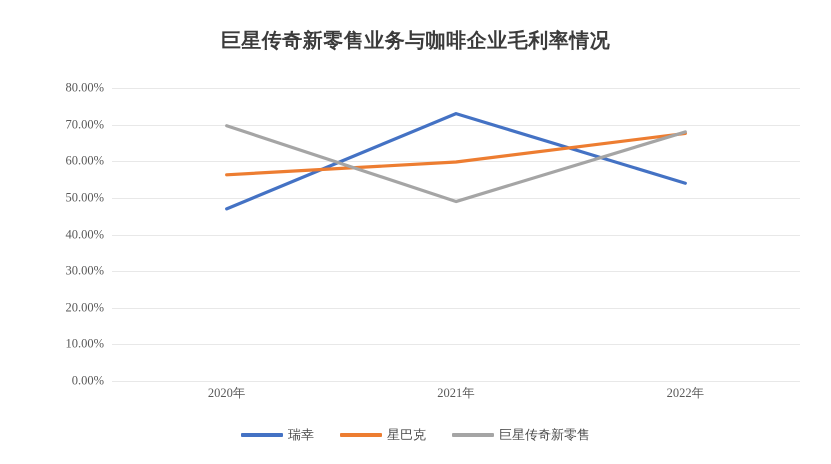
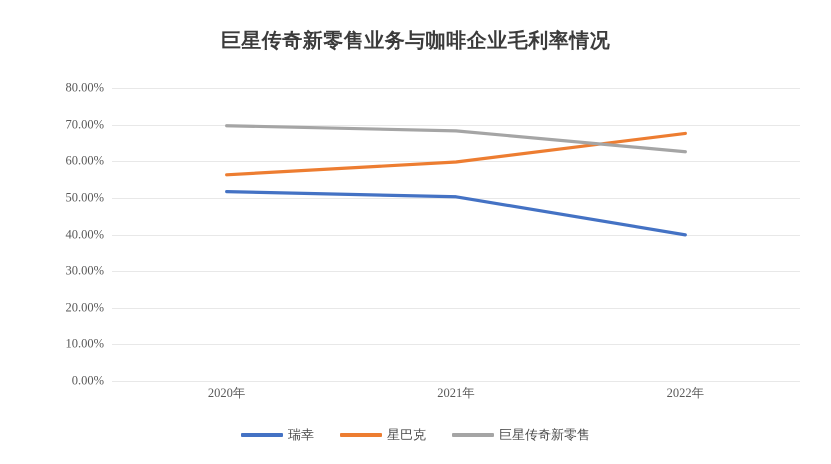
瑞幸/2020年: 47% -> 52%
瑞幸/2021年: 73% -> 50%
巨星传奇新零售/2021年: 49% -> 68%
瑞幸/2022年: 54% -> 40%
巨星传奇新零售/2022年: 68% -> 63%
